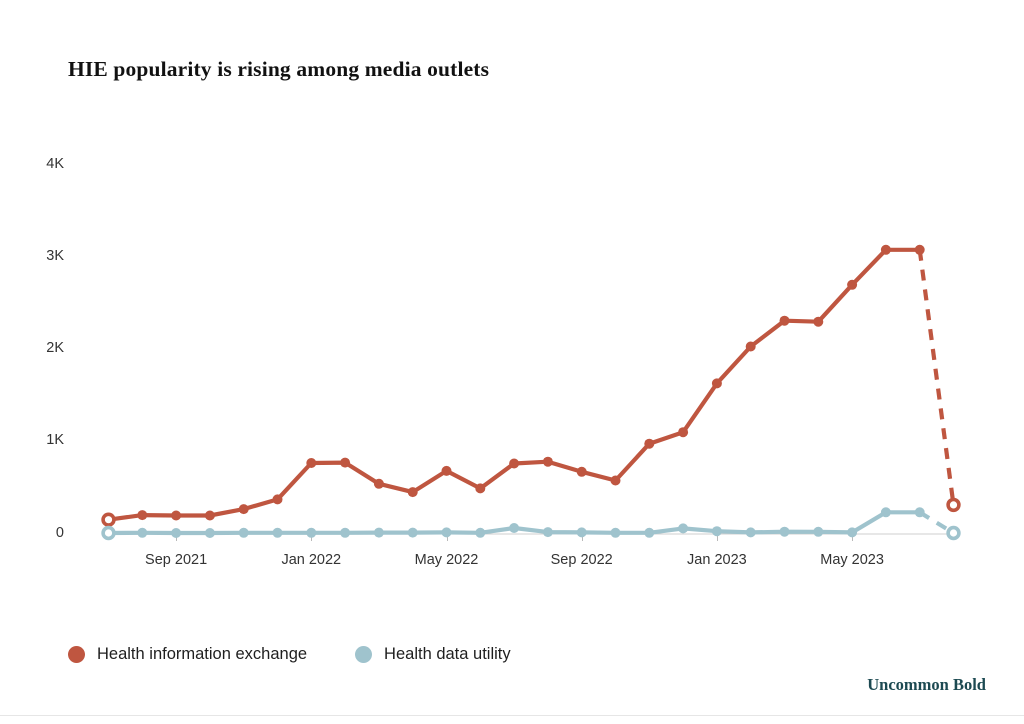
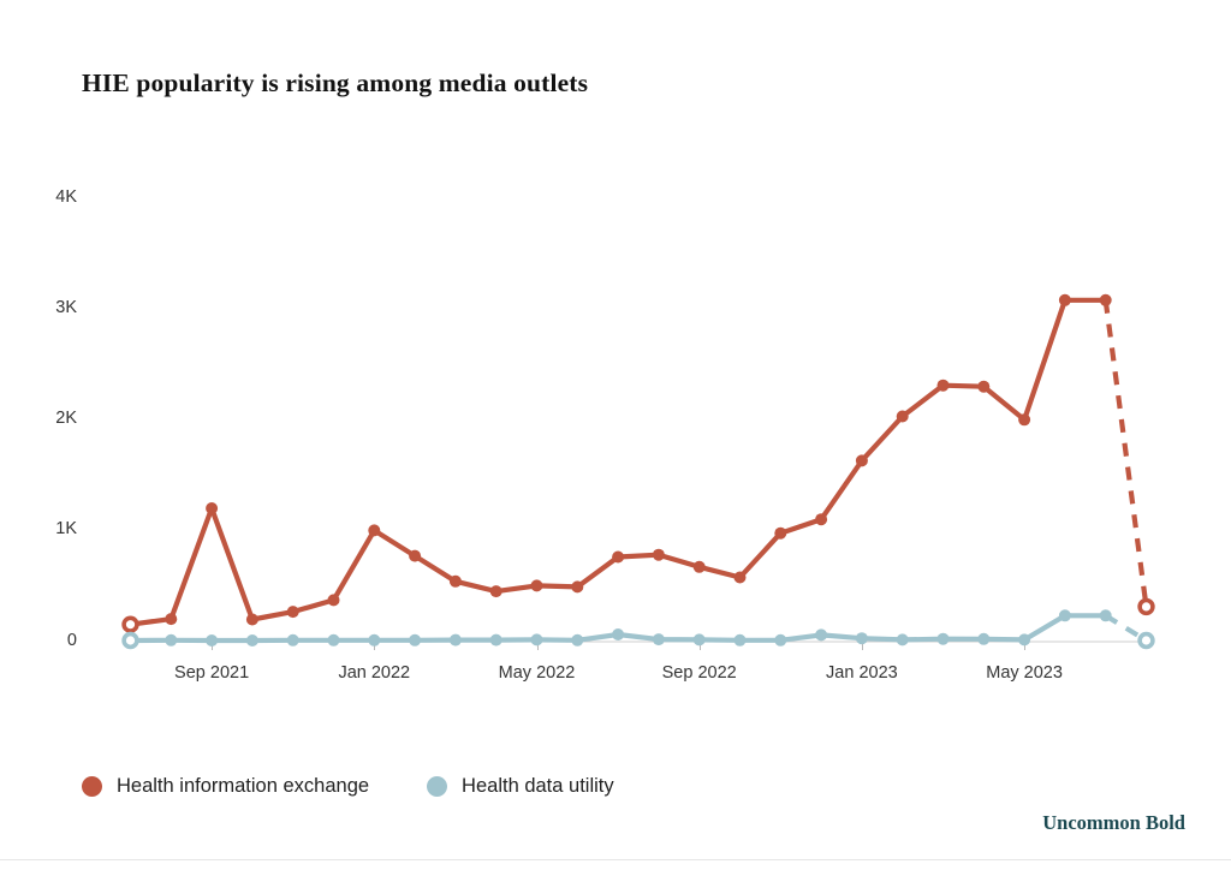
Health information exchange/Sep 2021: 0.2K -> 1.2K
Health information exchange/Jan 2022: 0.8K -> 1.0K
Health information exchange/May 2022: 0.7K -> 0.5K
Health information exchange/May 2023: 2.7K -> 2.0K
